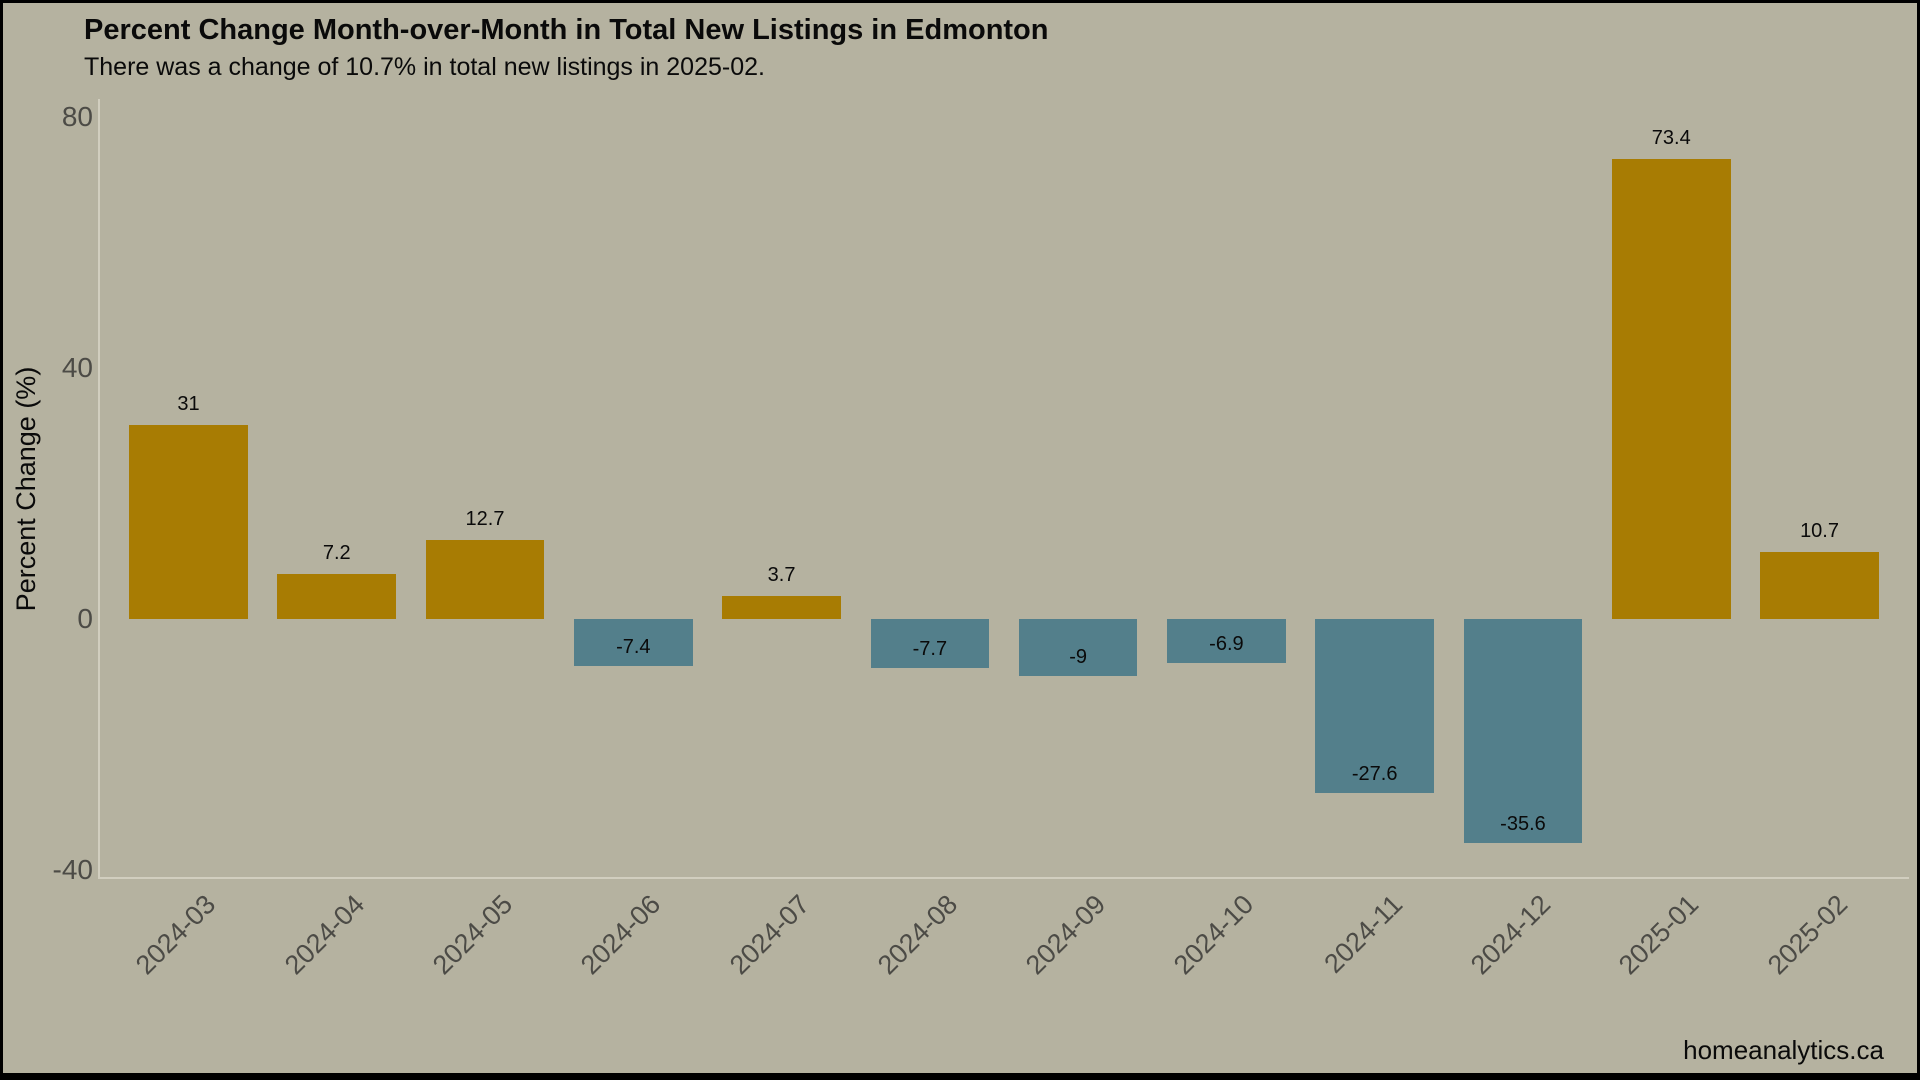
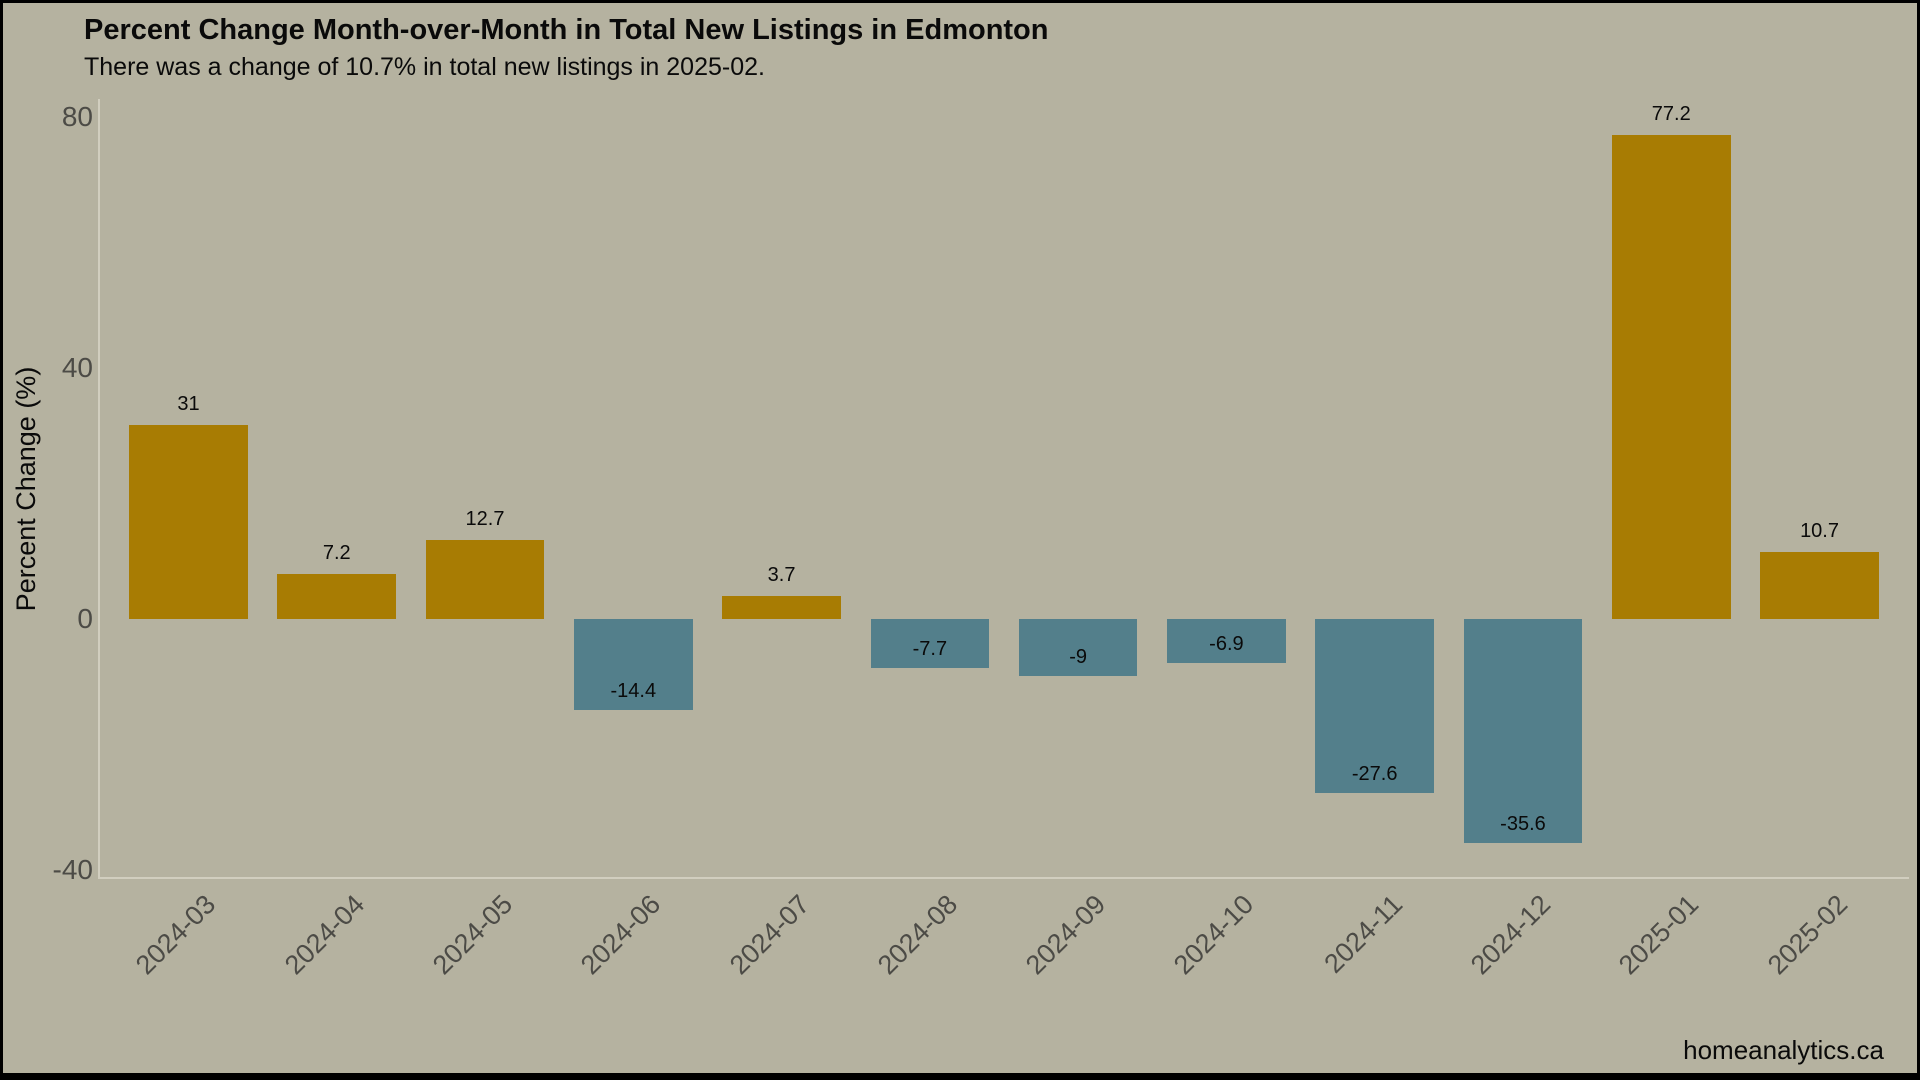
2024-06: -7.4 -> -14.4
2025-01: 73.4 -> 77.2
